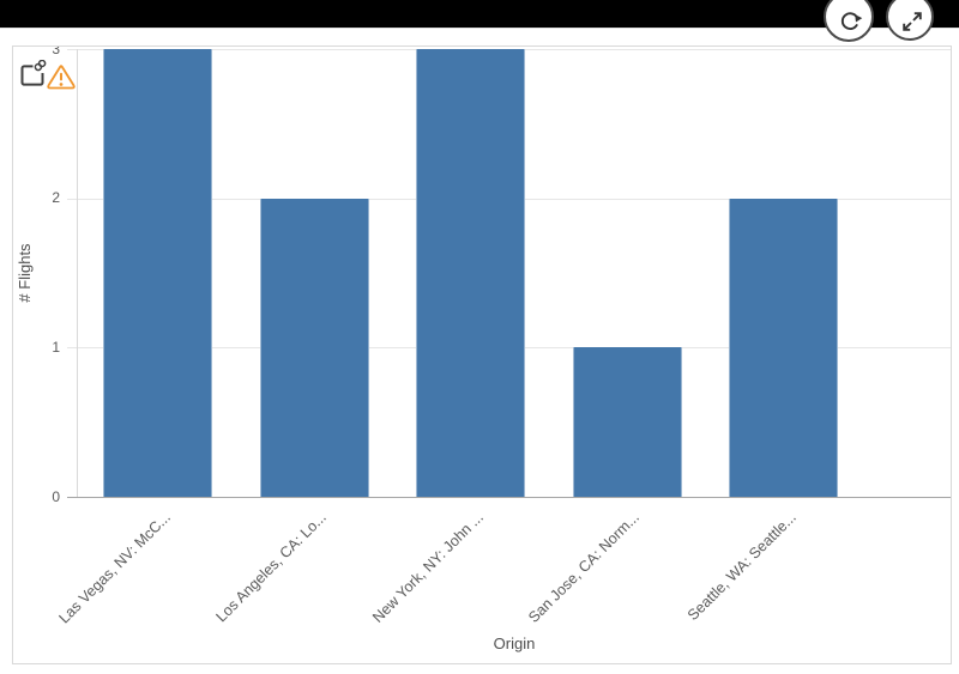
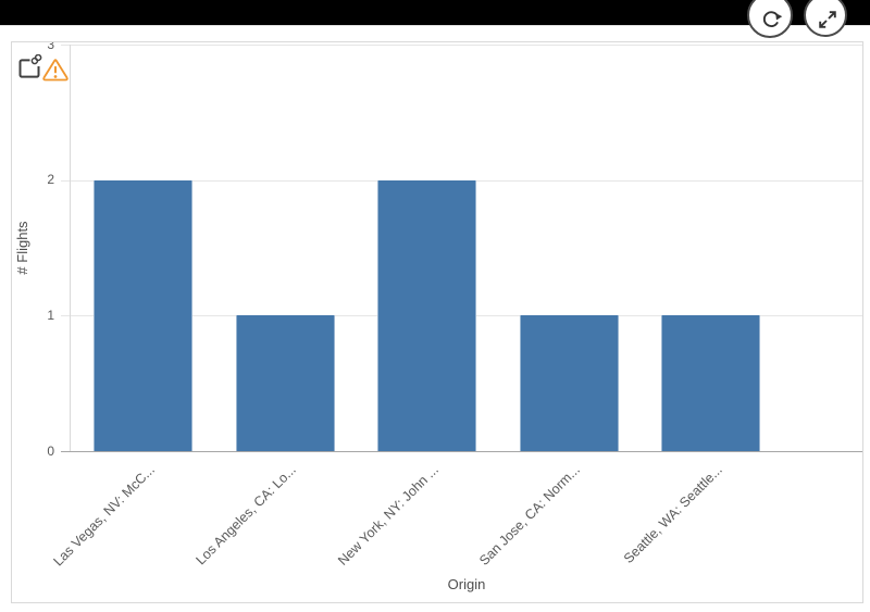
Las Vegas, NV: McC...: 3 -> 2
Los Angeles, CA: Lo...: 2 -> 1
New York, NY: John ...: 3 -> 2
Seattle, WA: Seattle...: 2 -> 1
